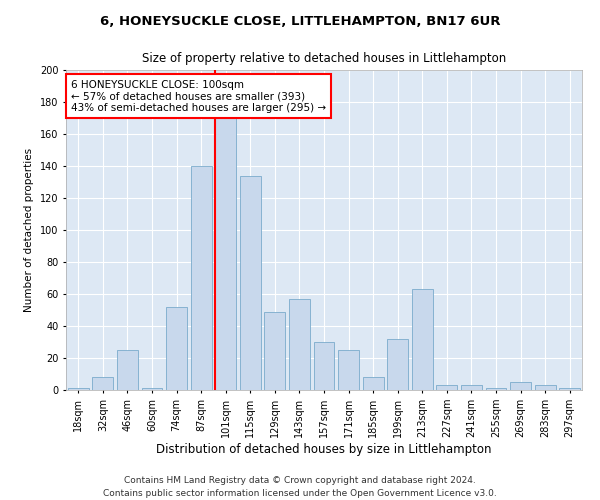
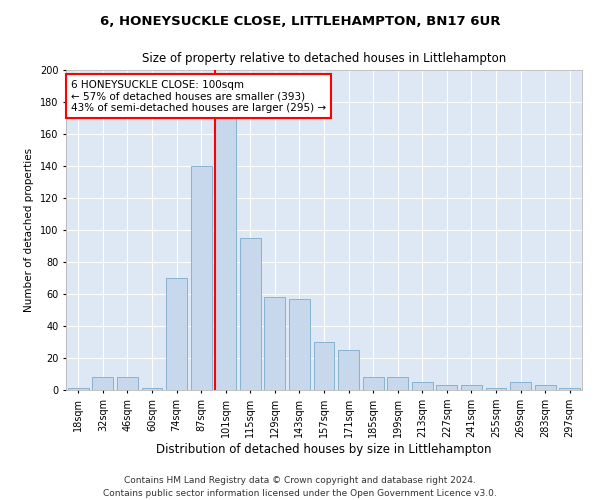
46sqm: 25 -> 8
74sqm: 52 -> 70
115sqm: 134 -> 95
129sqm: 49 -> 58
199sqm: 32 -> 8
213sqm: 63 -> 5
